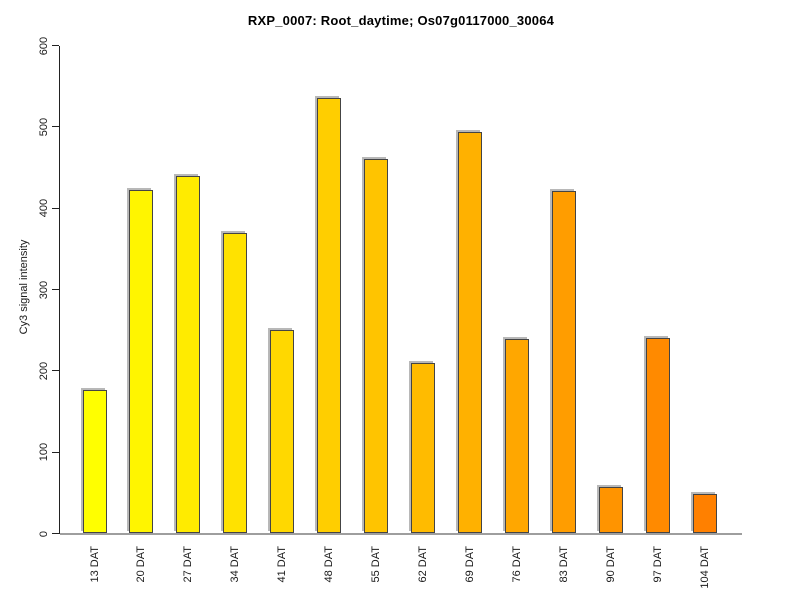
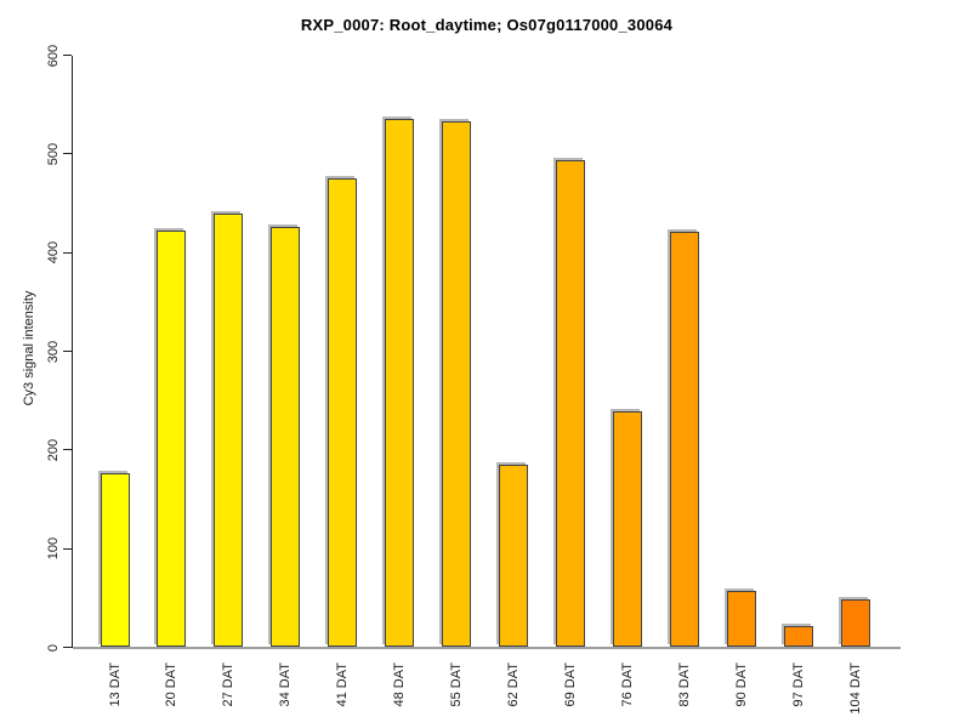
34 DAT: 370 -> 430
41 DAT: 250 -> 480
55 DAT: 460 -> 530
62 DAT: 210 -> 180
97 DAT: 240 -> 20
